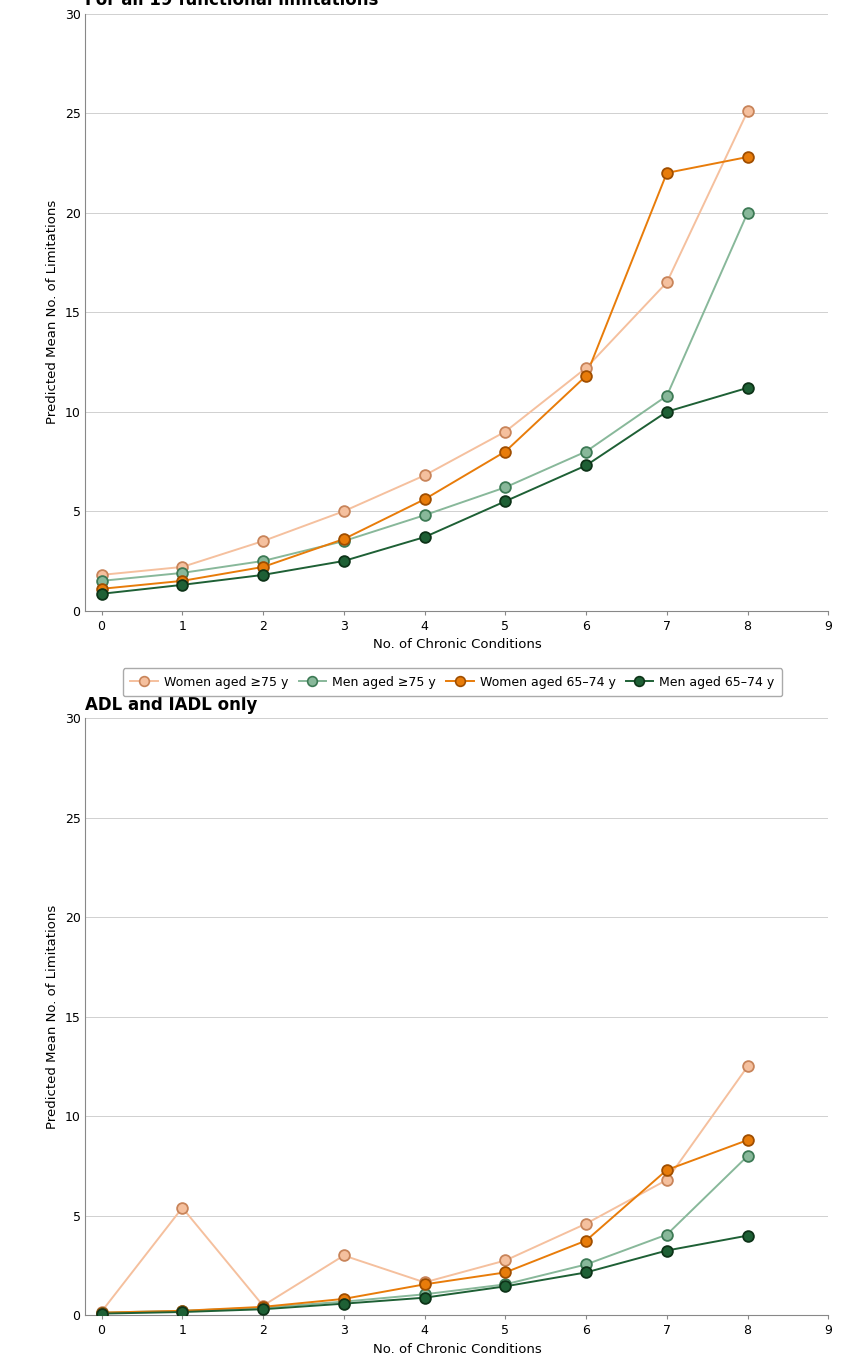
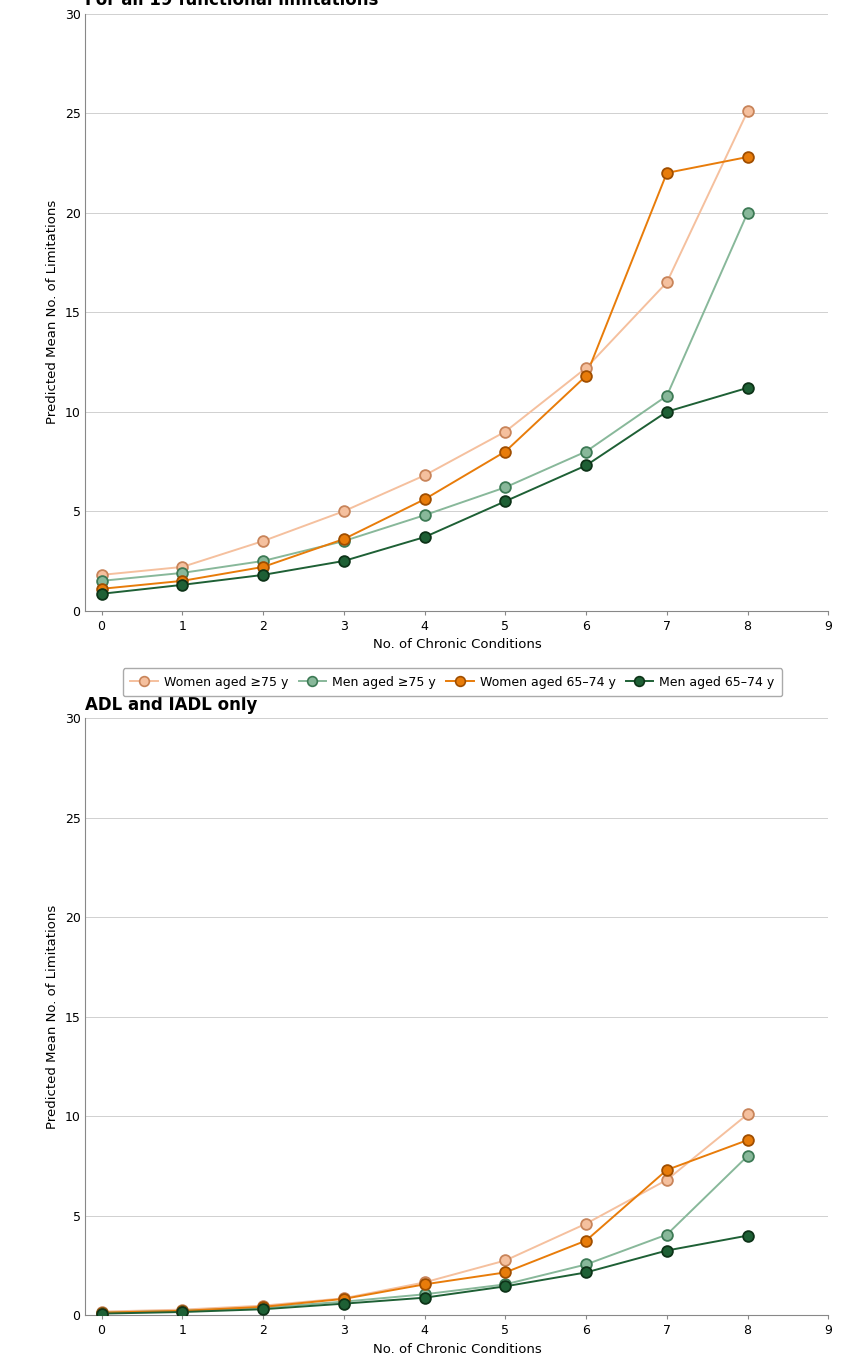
ADL and IADL only/Women aged ≥75 y/1: 5.4 -> 0.3
ADL and IADL only/Women aged ≥75 y/3: 3.0 -> 0.8
ADL and IADL only/Women aged ≥75 y/8: 12.5 -> 10.1
